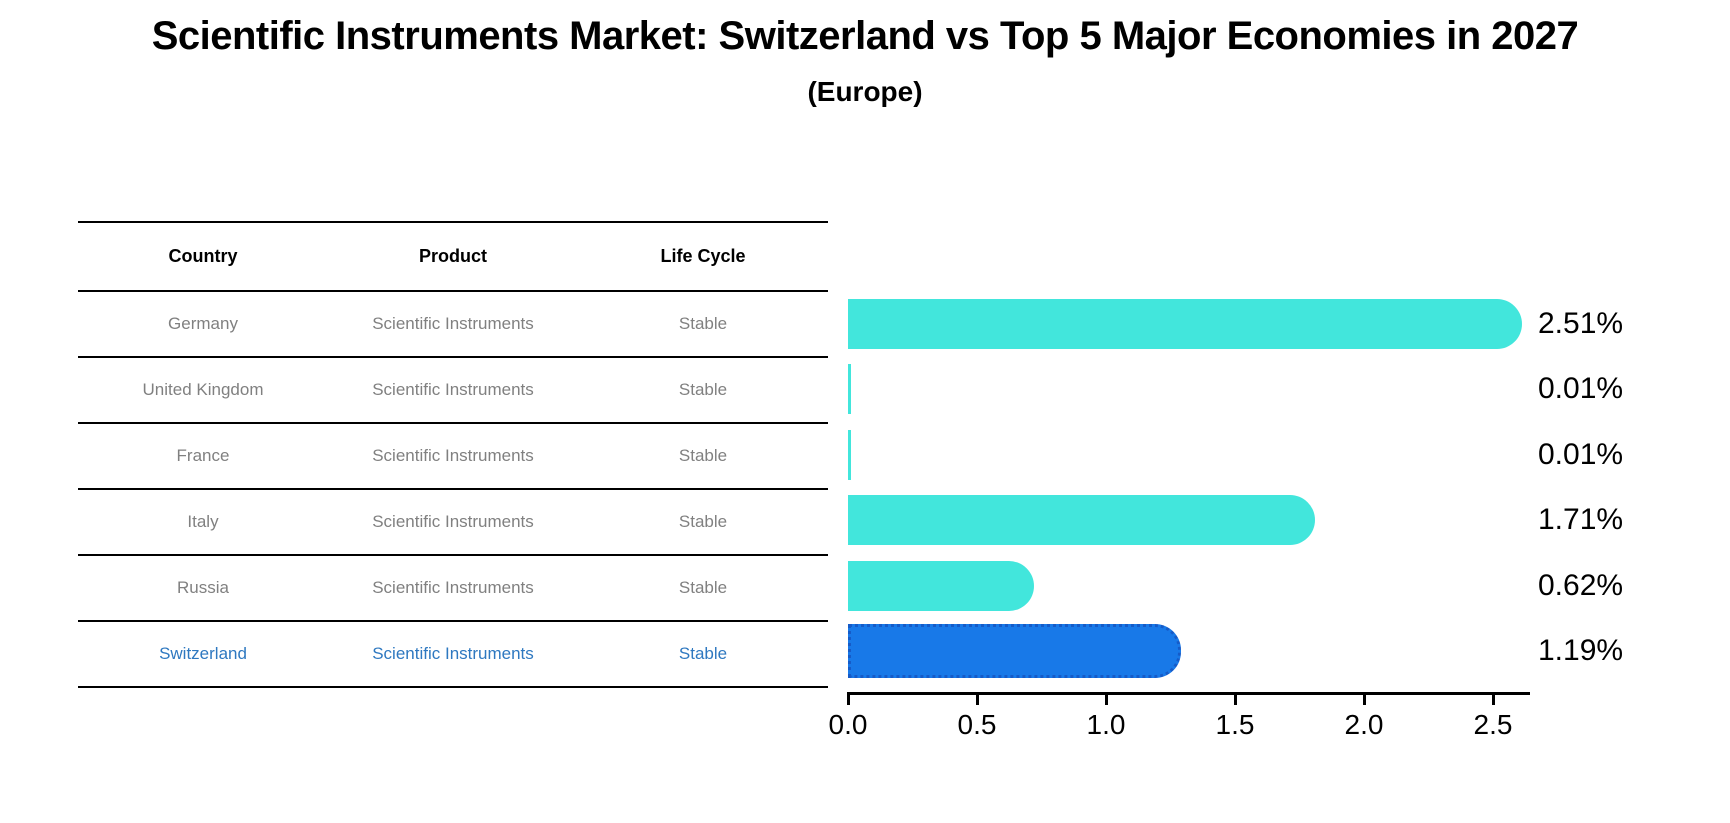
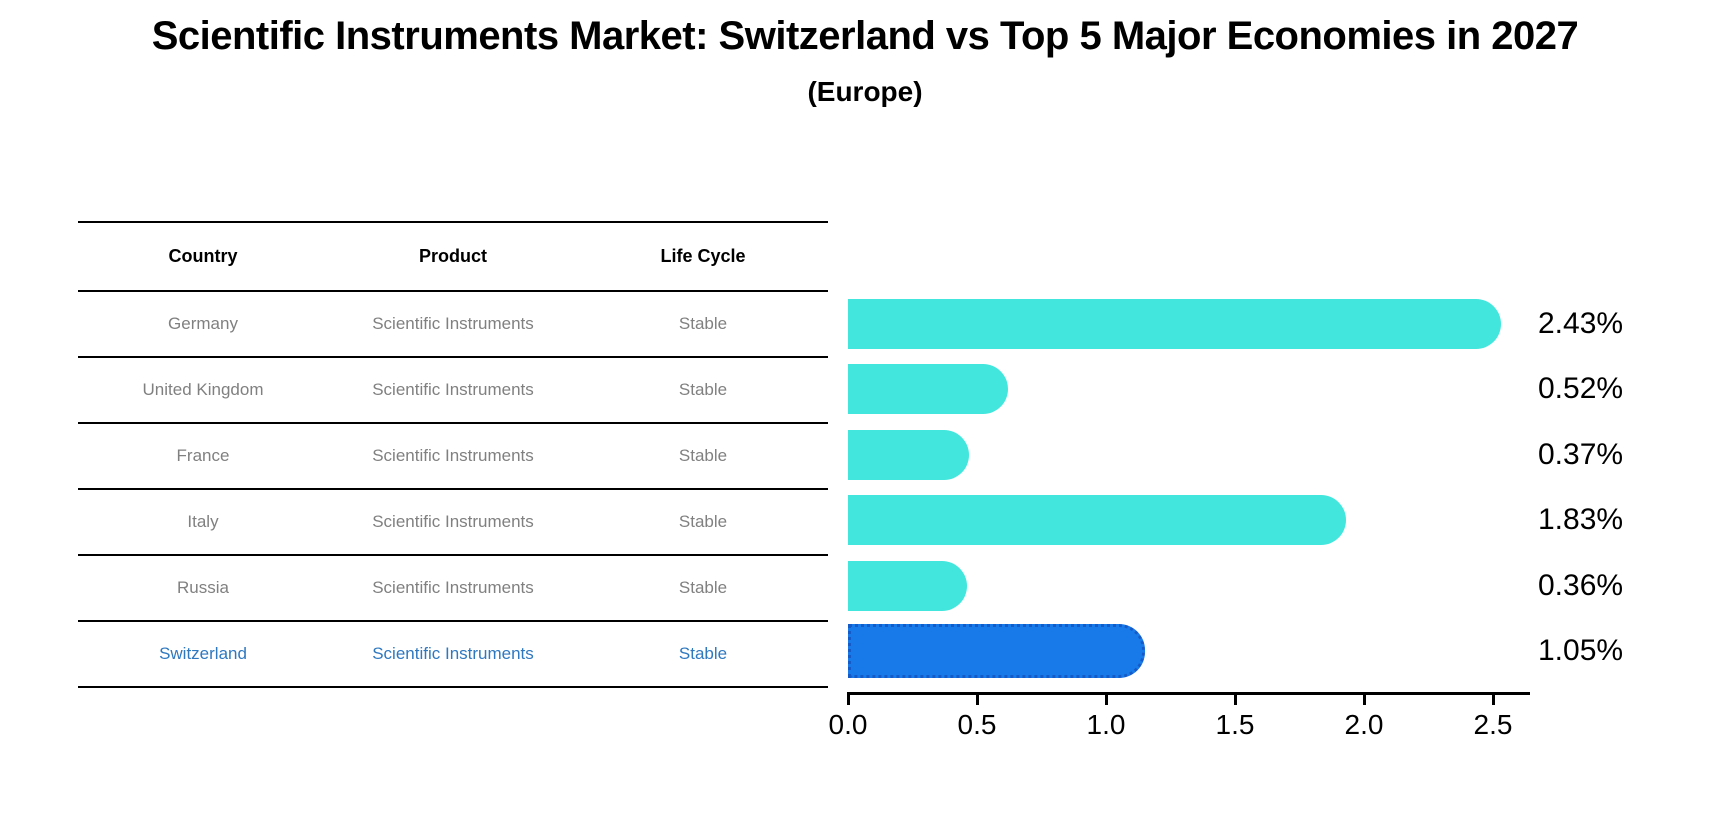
Germany: 2.51% -> 2.43%
United Kingdom: 0.01% -> 0.52%
France: 0.01% -> 0.37%
Italy: 1.71% -> 1.83%
Russia: 0.62% -> 0.36%
Switzerland: 1.19% -> 1.05%
